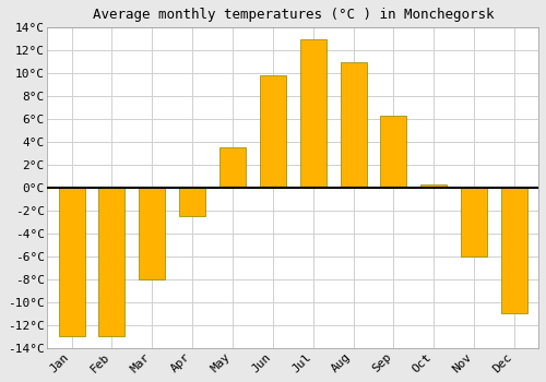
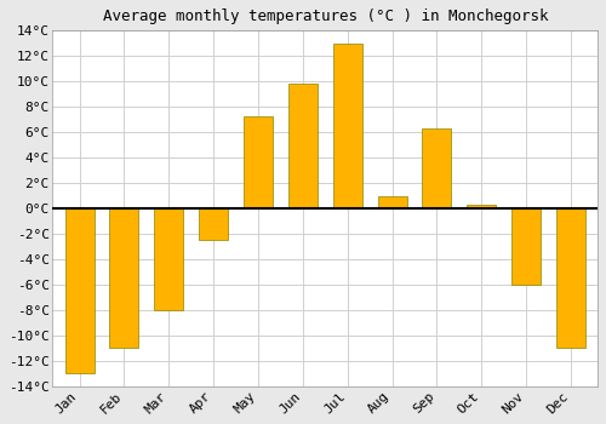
Feb: -13.0°C -> -11.0°C
May: 3.5°C -> 7.3°C
Aug: 11.0°C -> 1.0°C
